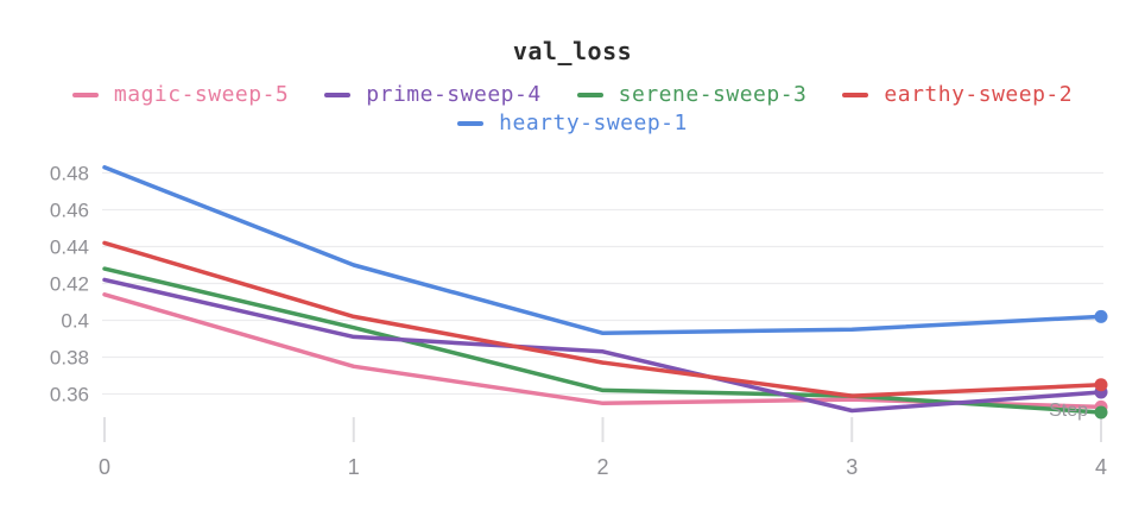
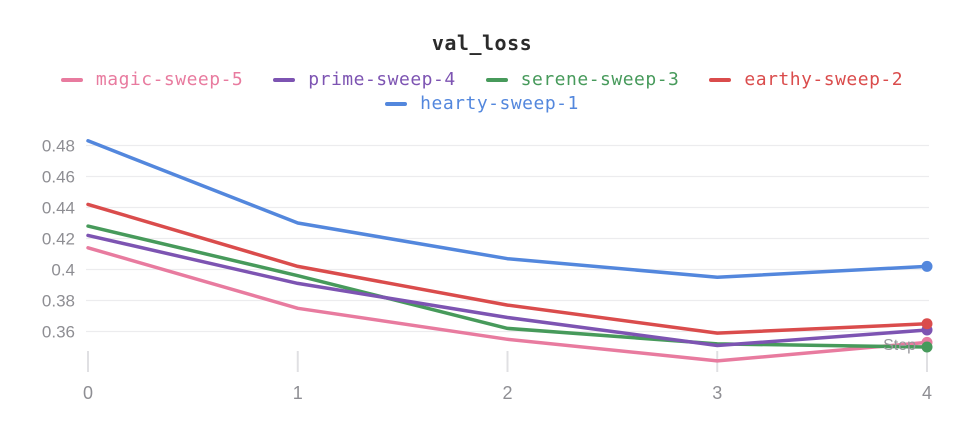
prime-sweep-4/2: 0.383 -> 0.369
hearty-sweep-1/2: 0.393 -> 0.407
magic-sweep-5/3: 0.357 -> 0.341
serene-sweep-3/3: 0.359 -> 0.352
